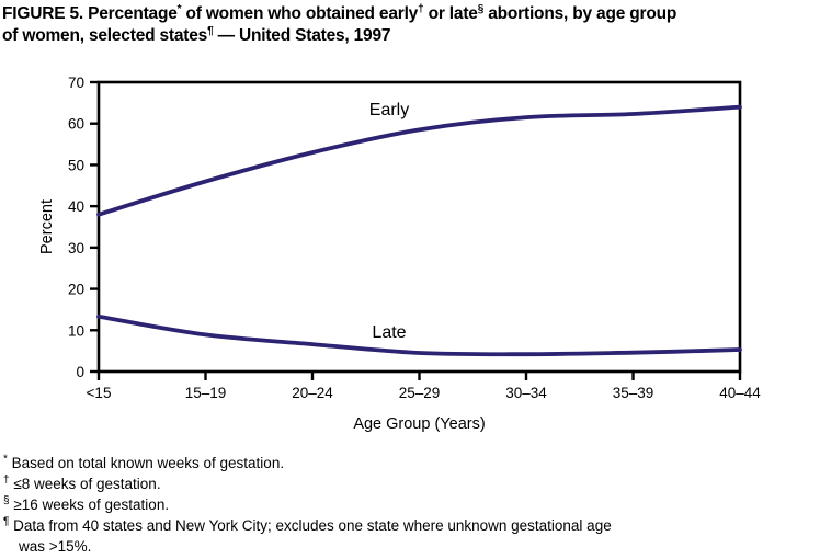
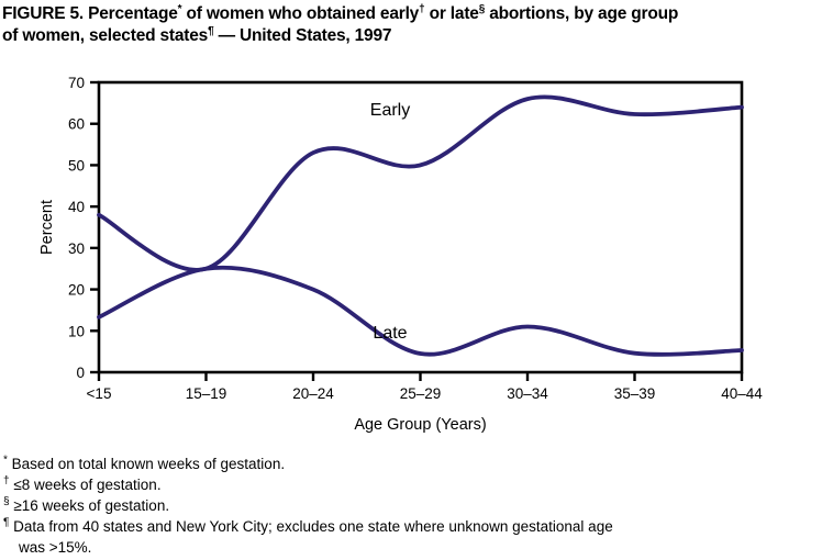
Early/15–19: 46 -> 25
Late/15–19: 9 -> 25
Late/20–24: 7 -> 20
Early/25–29: 58 -> 50
Early/30–34: 62 -> 66
Late/30–34: 4 -> 11
